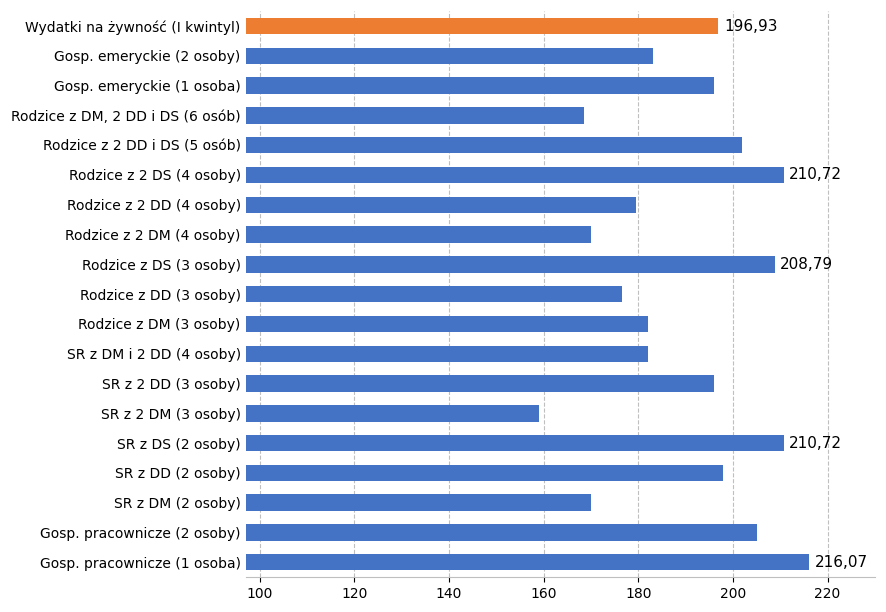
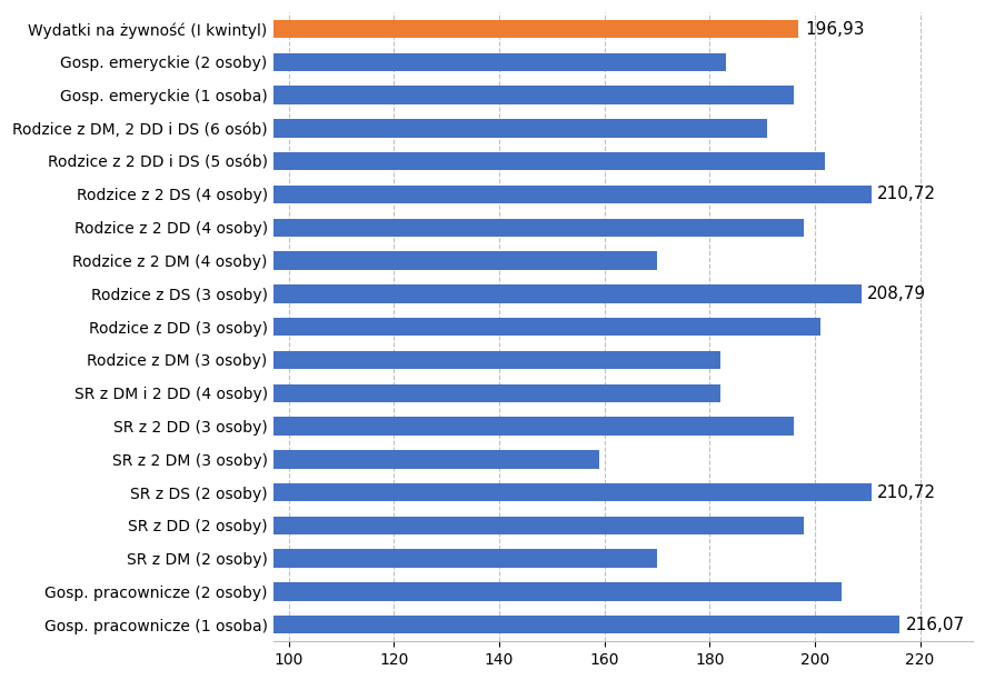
Rodzice z DM, 2 DD i DS (6 osób): 168.5 -> 191.0
Rodzice z 2 DD (4 osoby): 179.5 -> 198.0
Rodzice z DD (3 osoby): 176.5 -> 201.0
